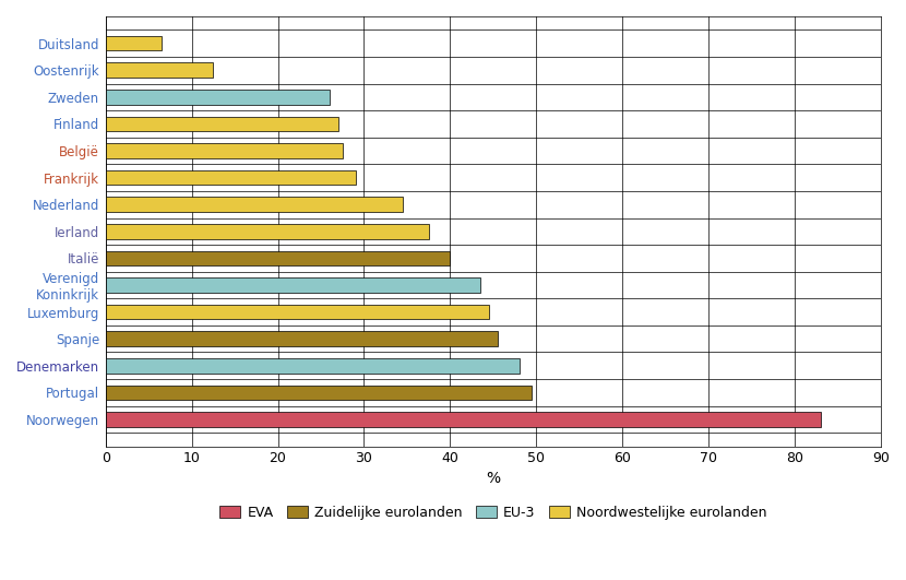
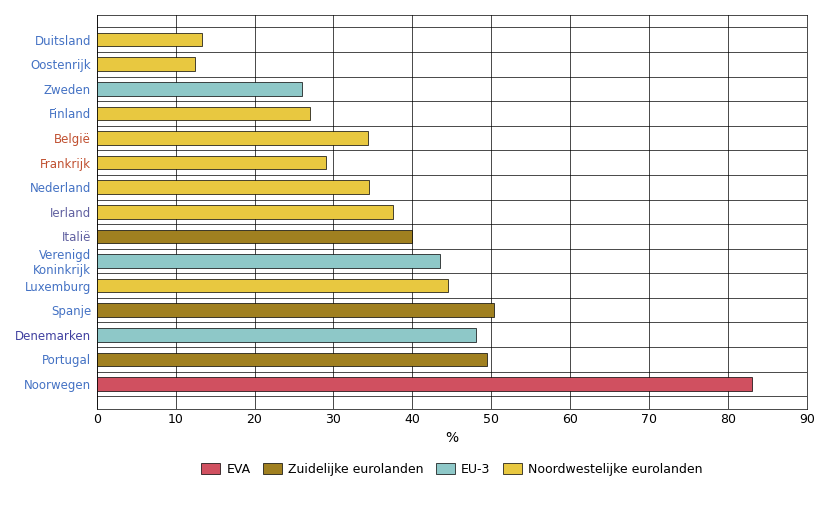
Duitsland: 6.5 -> 13.4
België: 27.5 -> 34.4
Spanje: 45.5 -> 50.4
